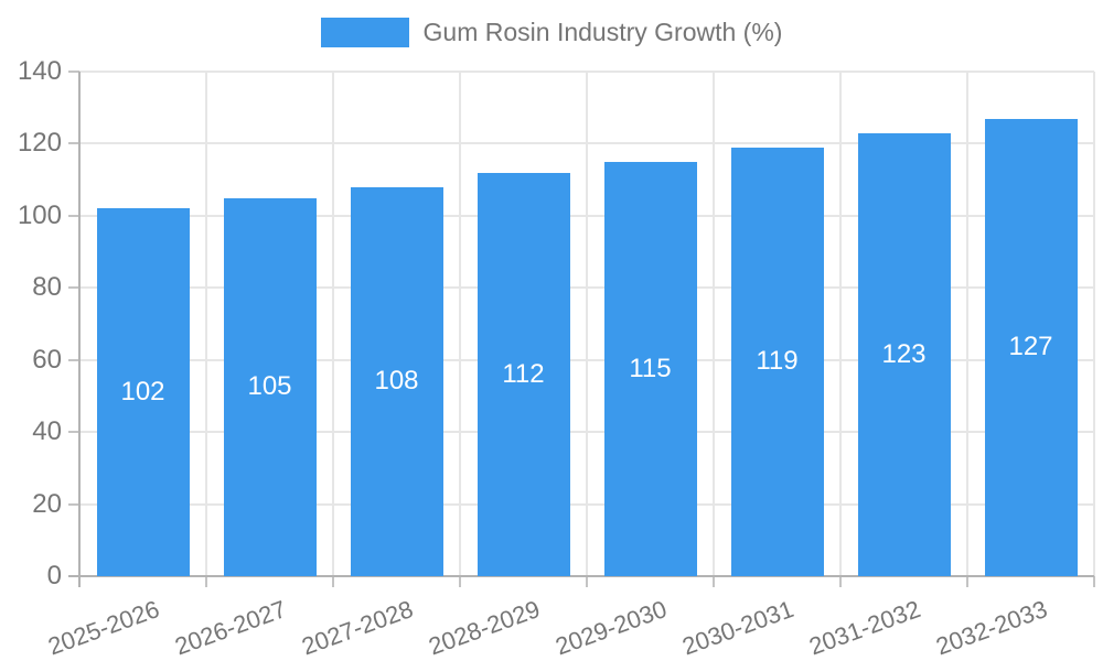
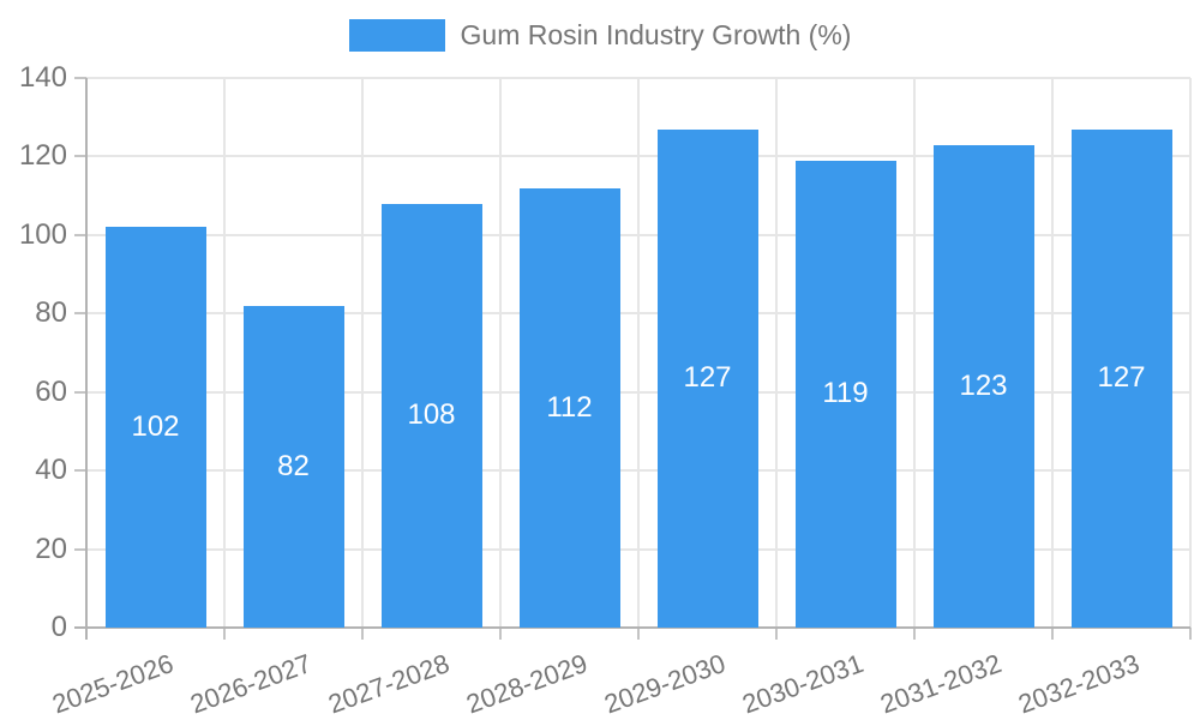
2026-2027: 105 -> 82
2029-2030: 115 -> 127
